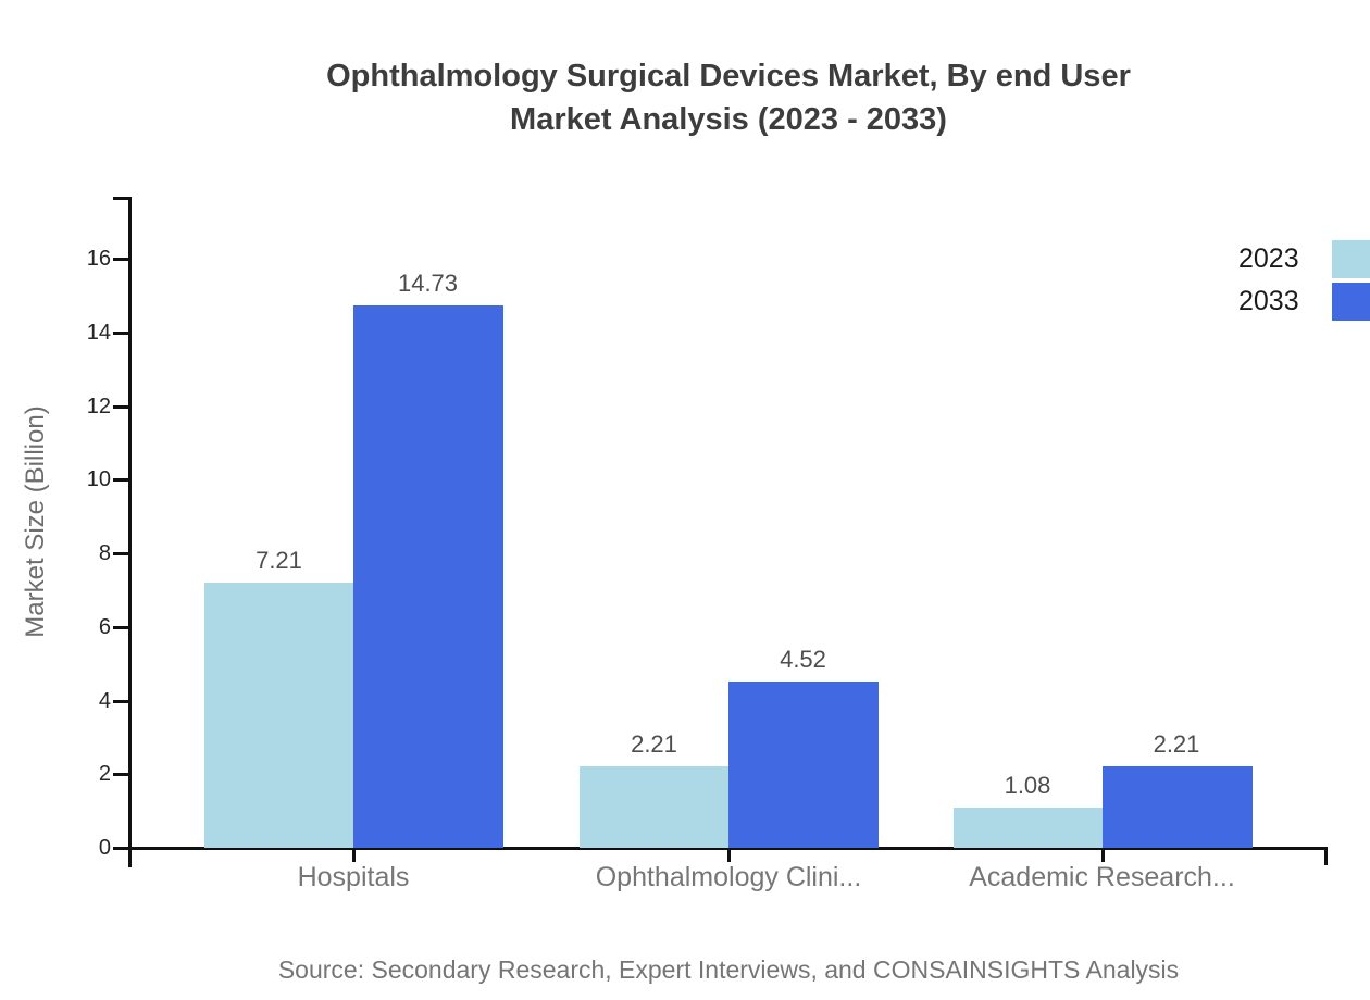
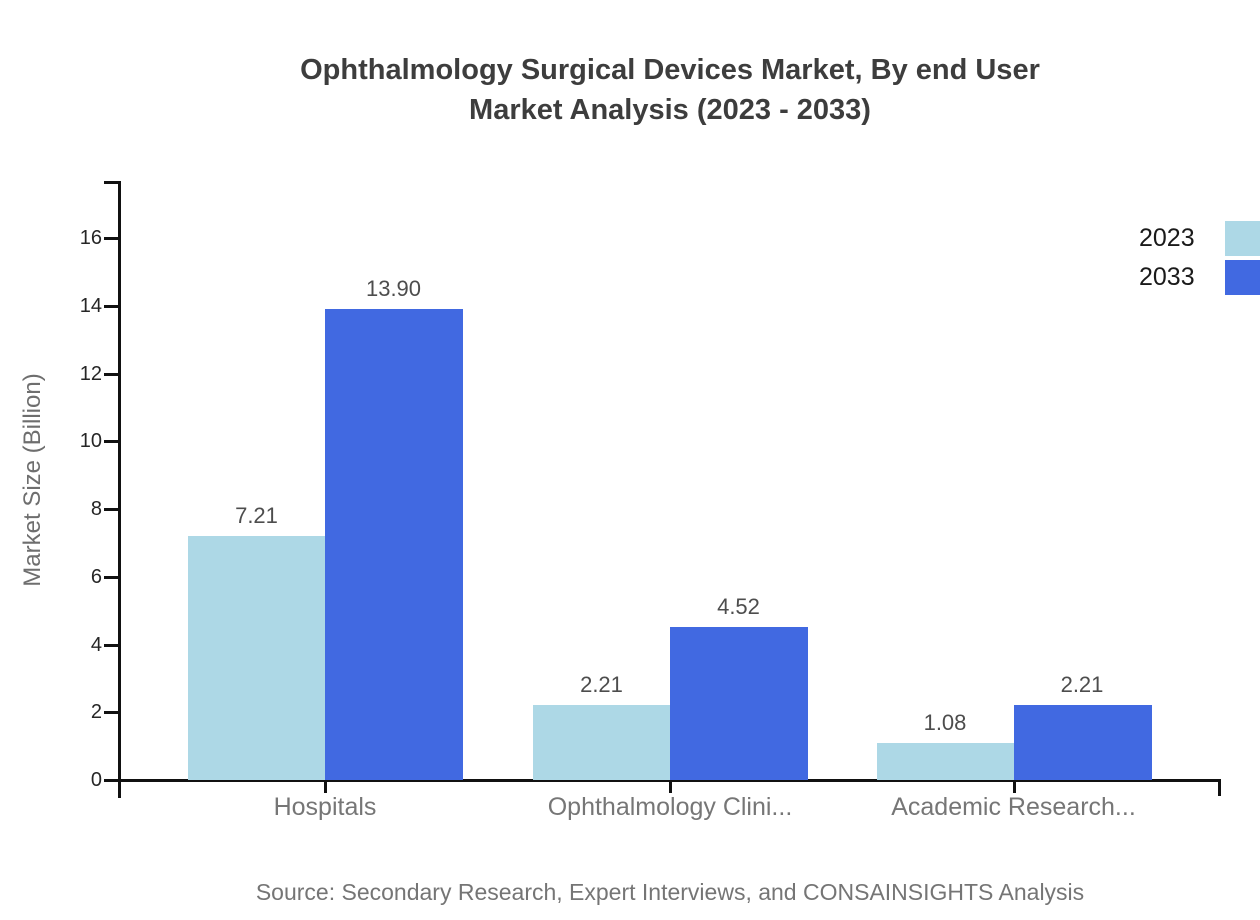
2033/Hospitals: 14.73 -> 13.90
